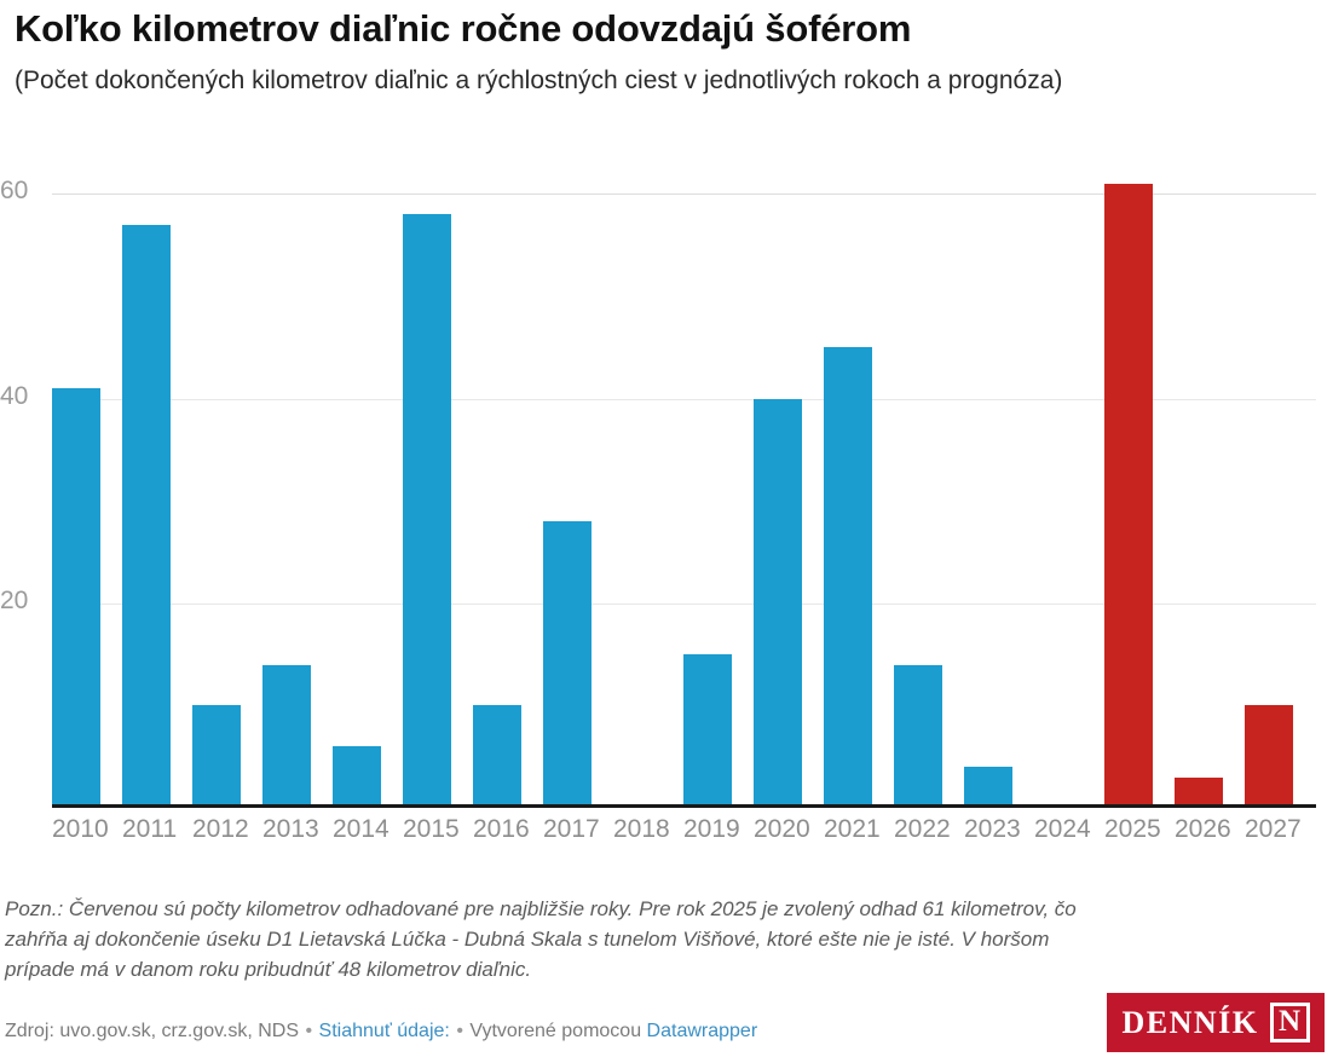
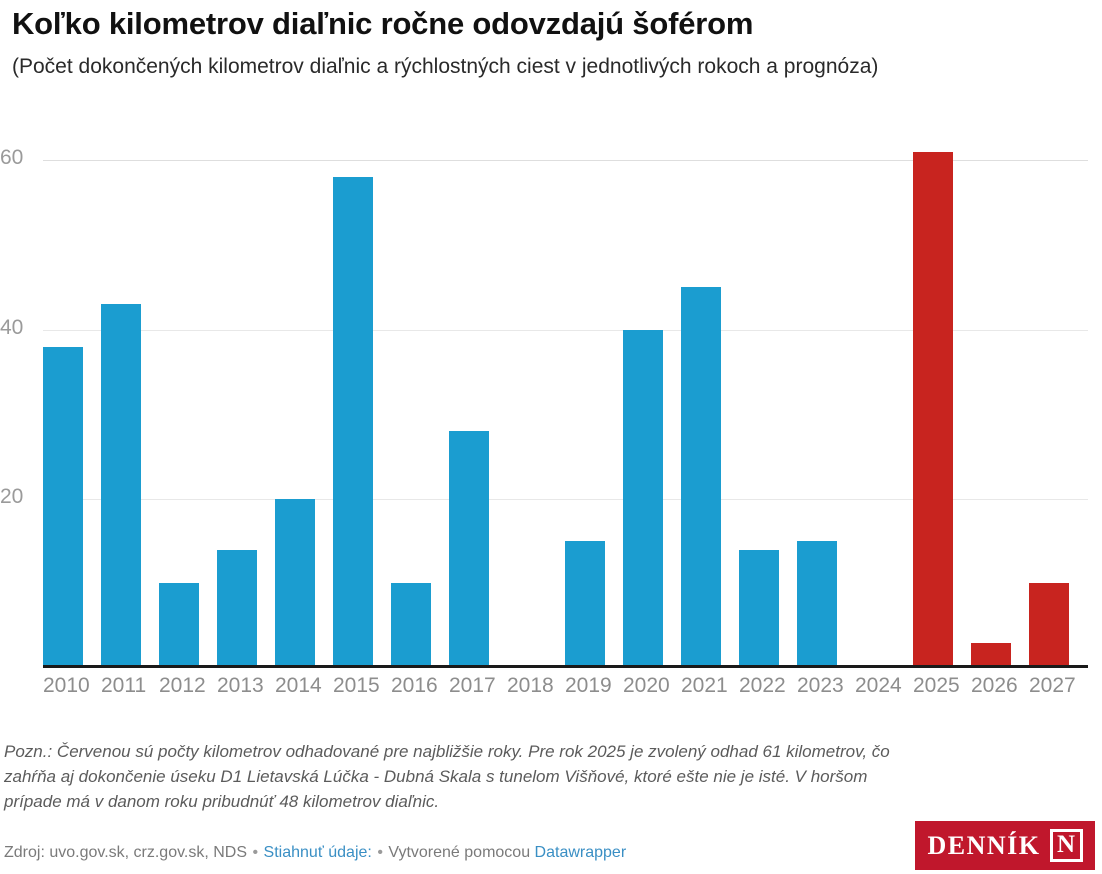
2010: 41 -> 38
2011: 57 -> 43
2014: 6 -> 20
2023: 4 -> 15
